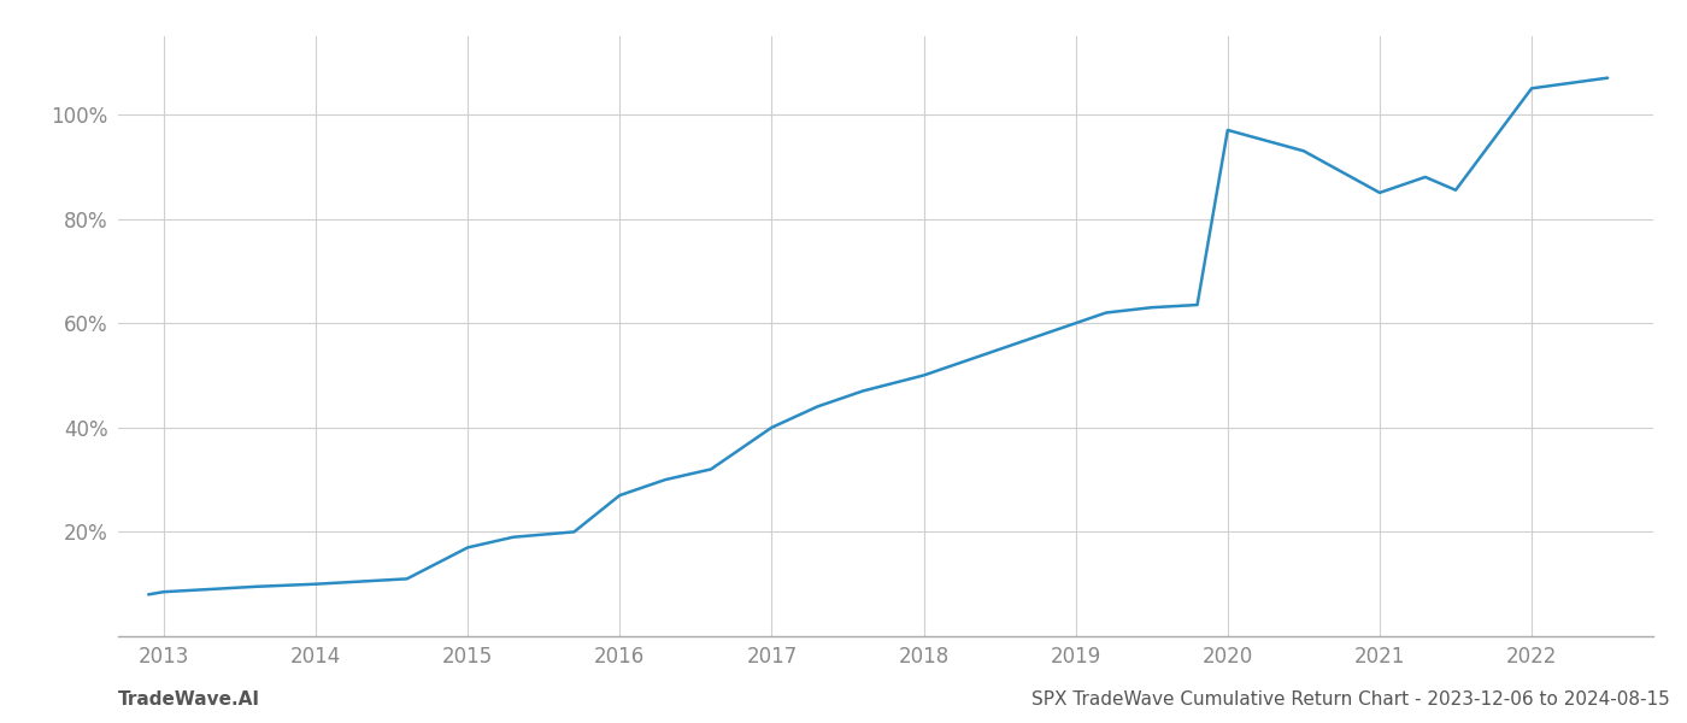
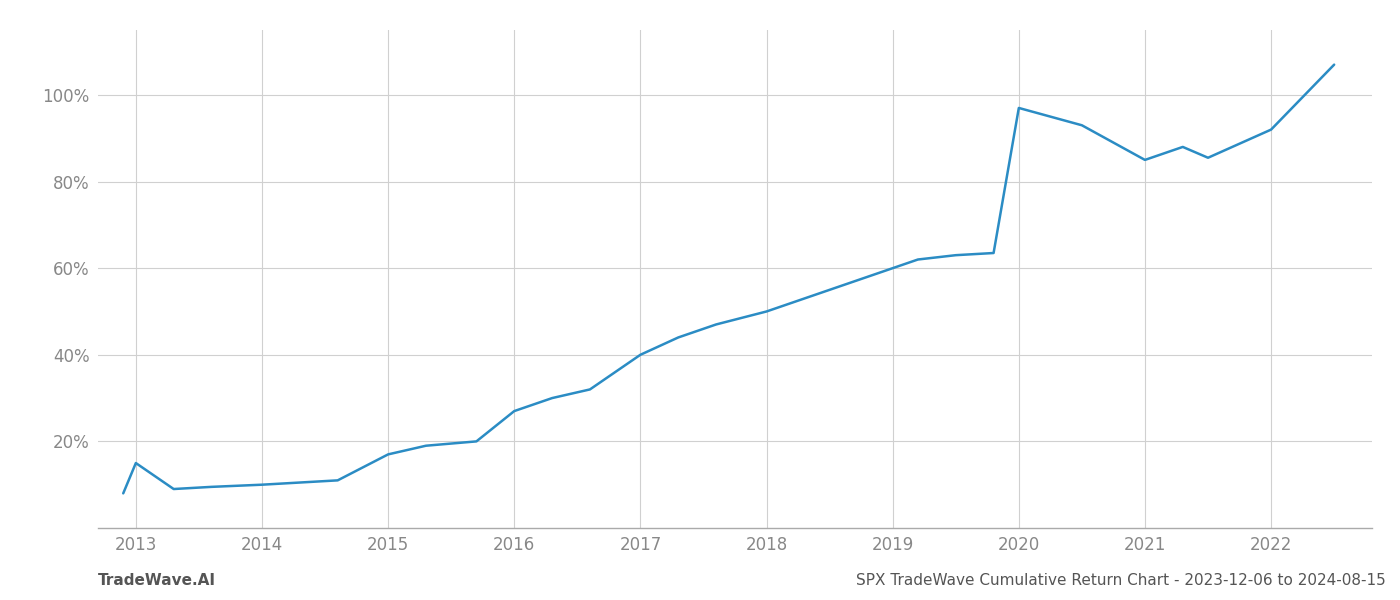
2013: 8.5% -> 15.0%
2022: 105.0% -> 92.0%
